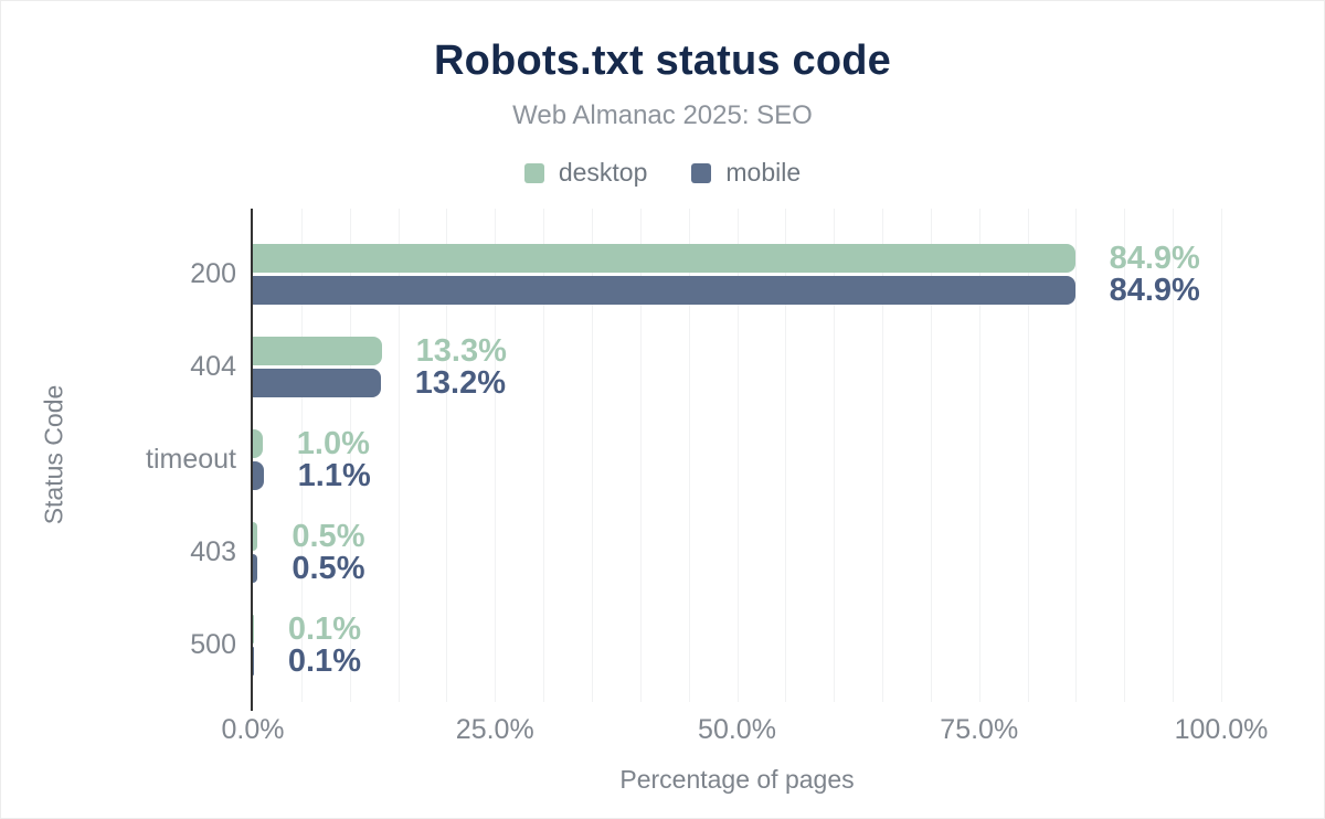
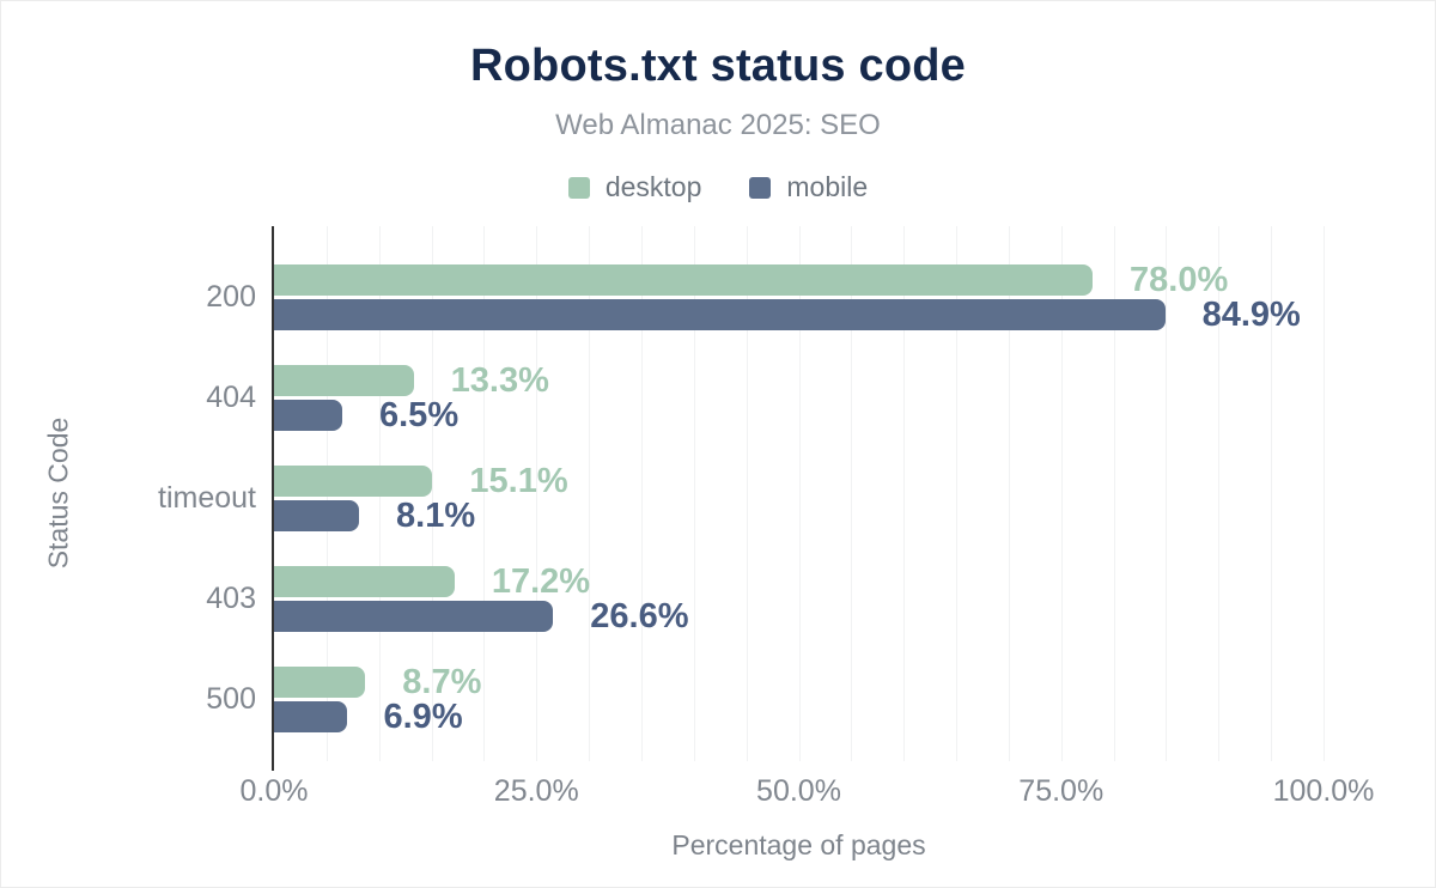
desktop/200: 84.9% -> 78.0%
mobile/404: 13.2% -> 6.5%
desktop/timeout: 1.0% -> 15.1%
mobile/timeout: 1.1% -> 8.1%
desktop/403: 0.5% -> 17.2%
mobile/403: 0.5% -> 26.6%
desktop/500: 0.1% -> 8.7%
mobile/500: 0.1% -> 6.9%
